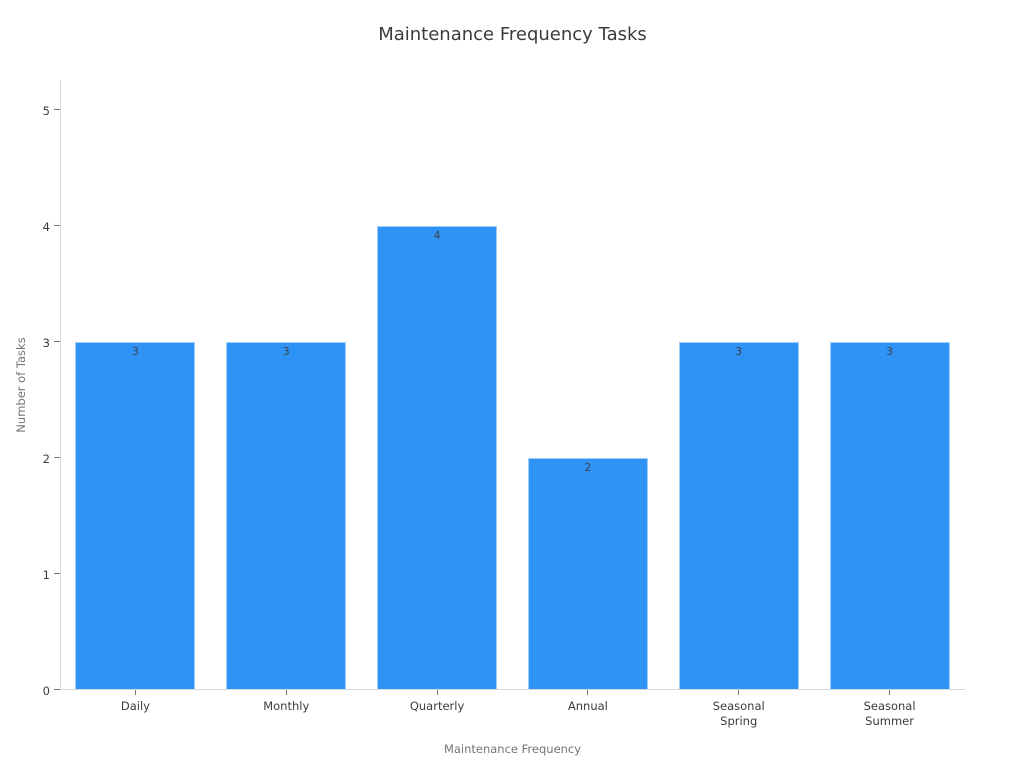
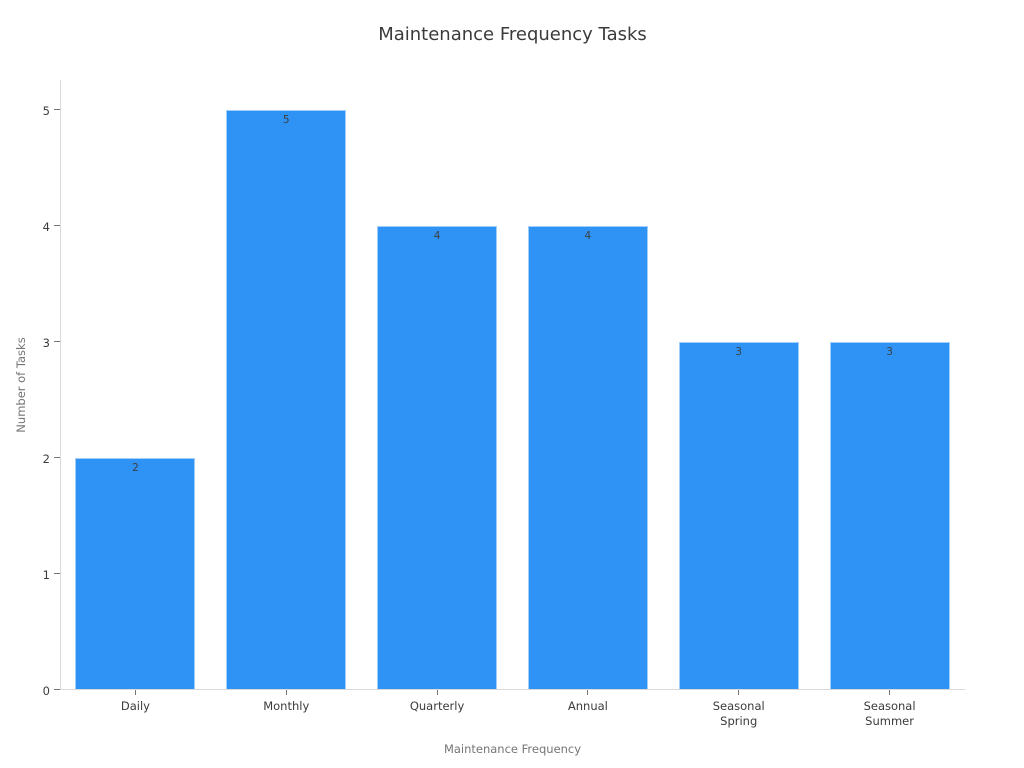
Daily: 3 -> 2
Monthly: 3 -> 5
Annual: 2 -> 4
